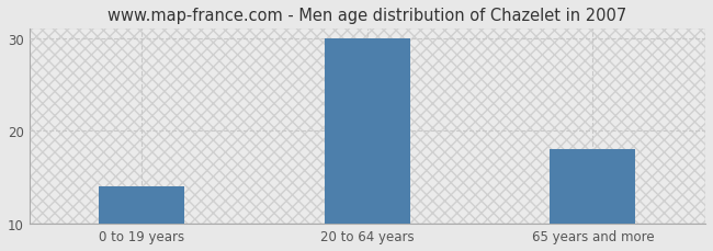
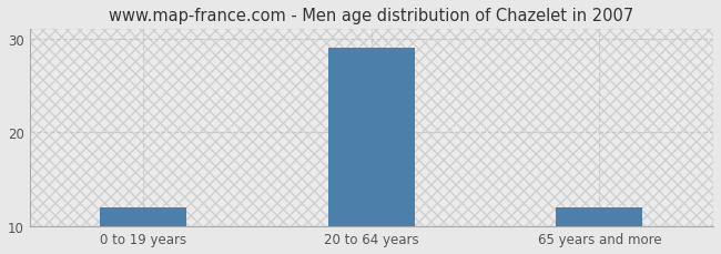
0 to 19 years: 14 -> 12
20 to 64 years: 30 -> 29
65 years and more: 18 -> 12
